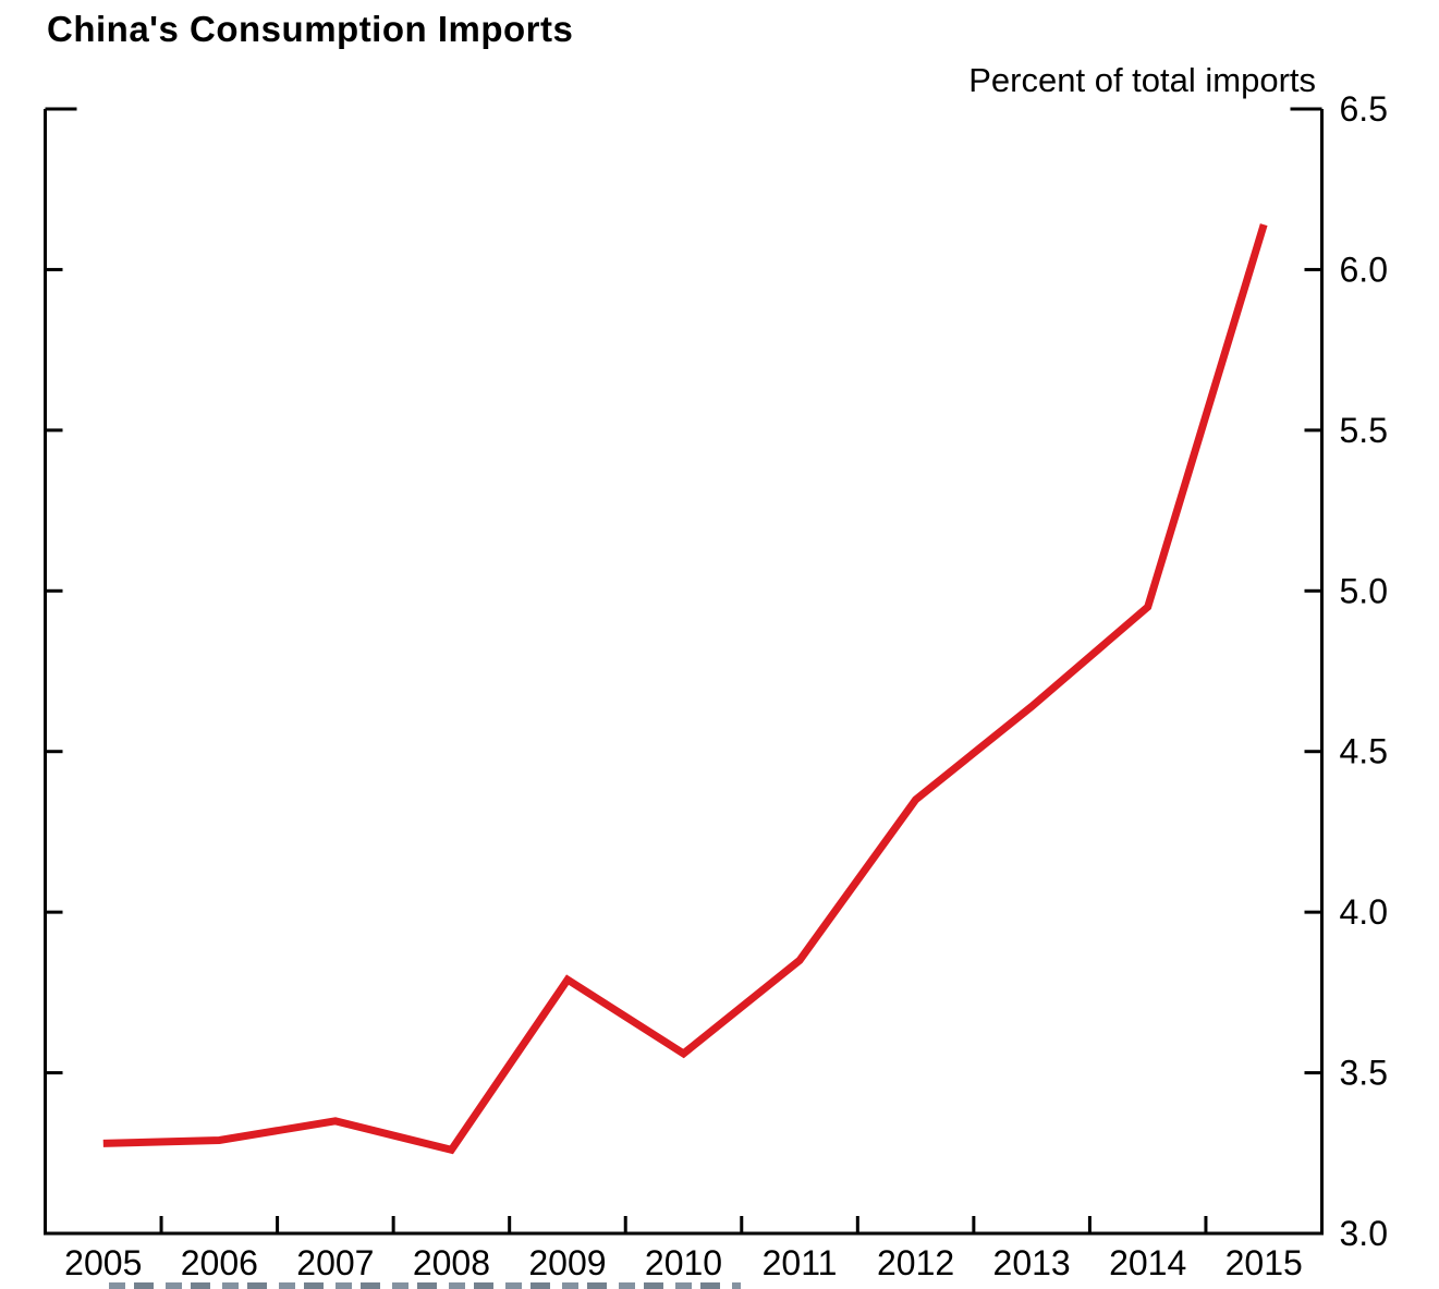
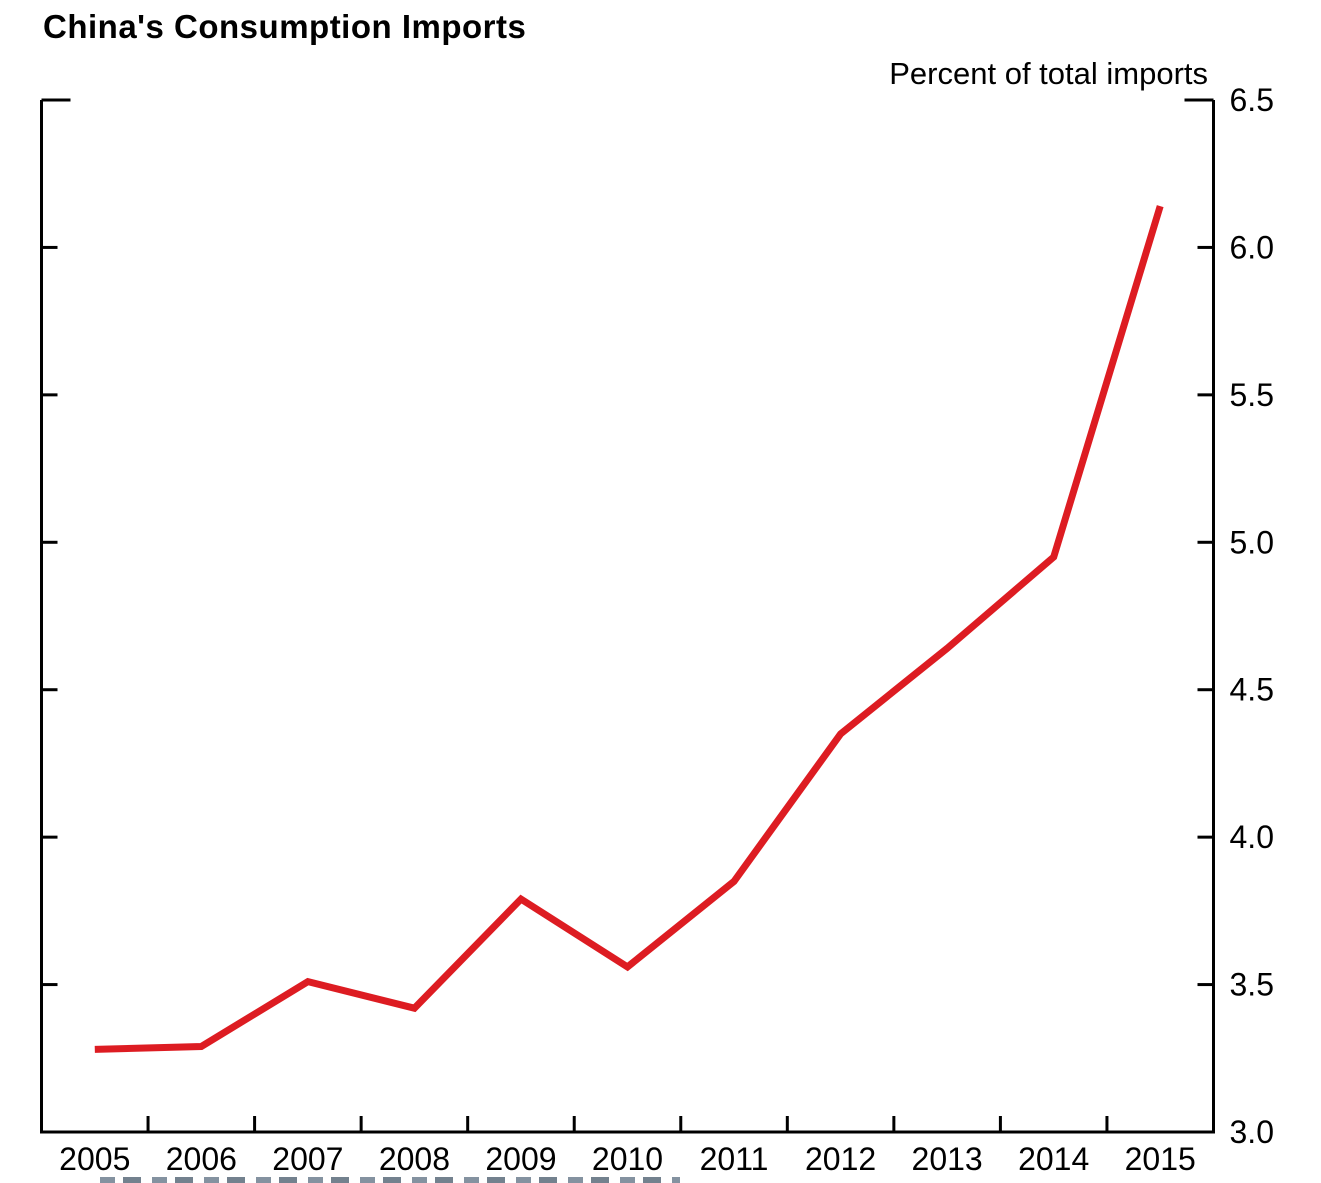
2007: 3.35 -> 3.51
2008: 3.26 -> 3.42
